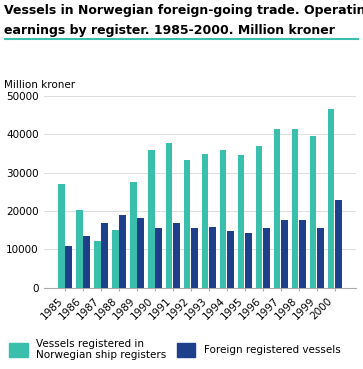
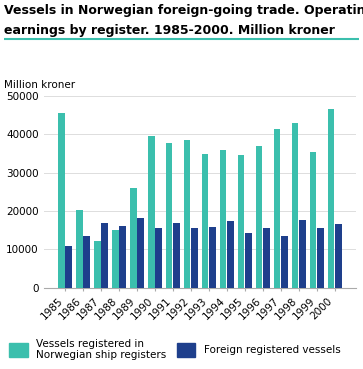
Vessels registered in Norwegian ship registers/1985: 27000 -> 45500
Foreign registered vessels/1988: 19000 -> 16000
Vessels registered in Norwegian ship registers/1989: 27700 -> 26000
Vessels registered in Norwegian ship registers/1990: 35800 -> 39500
Vessels registered in Norwegian ship registers/1992: 33200 -> 38500
Foreign registered vessels/1994: 14900 -> 17500
Foreign registered vessels/1997: 17800 -> 13500
Vessels registered in Norwegian ship registers/1998: 41300 -> 43000
Vessels registered in Norwegian ship registers/1999: 39500 -> 35500
Foreign registered vessels/2000: 23000 -> 16500
